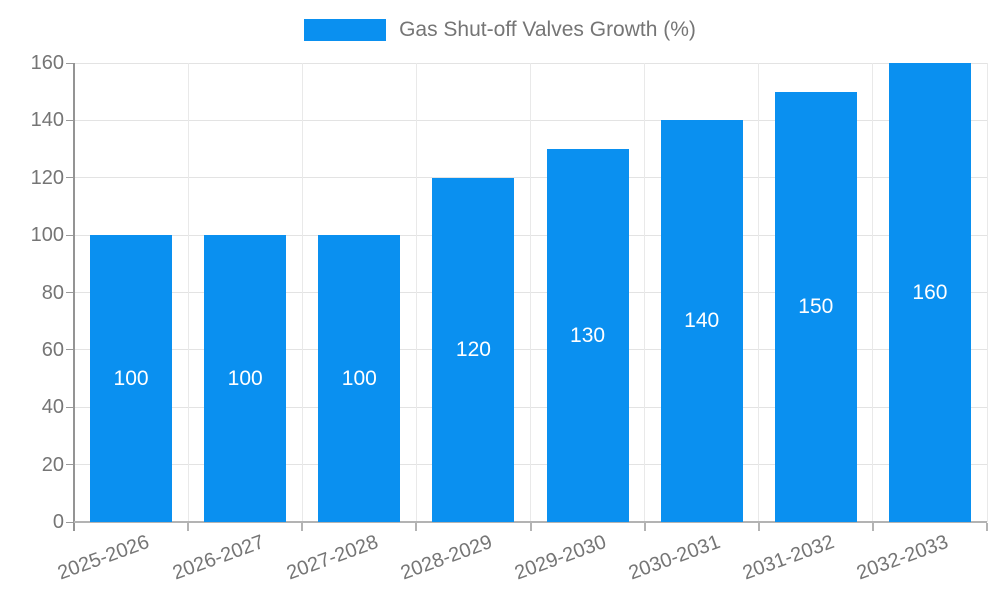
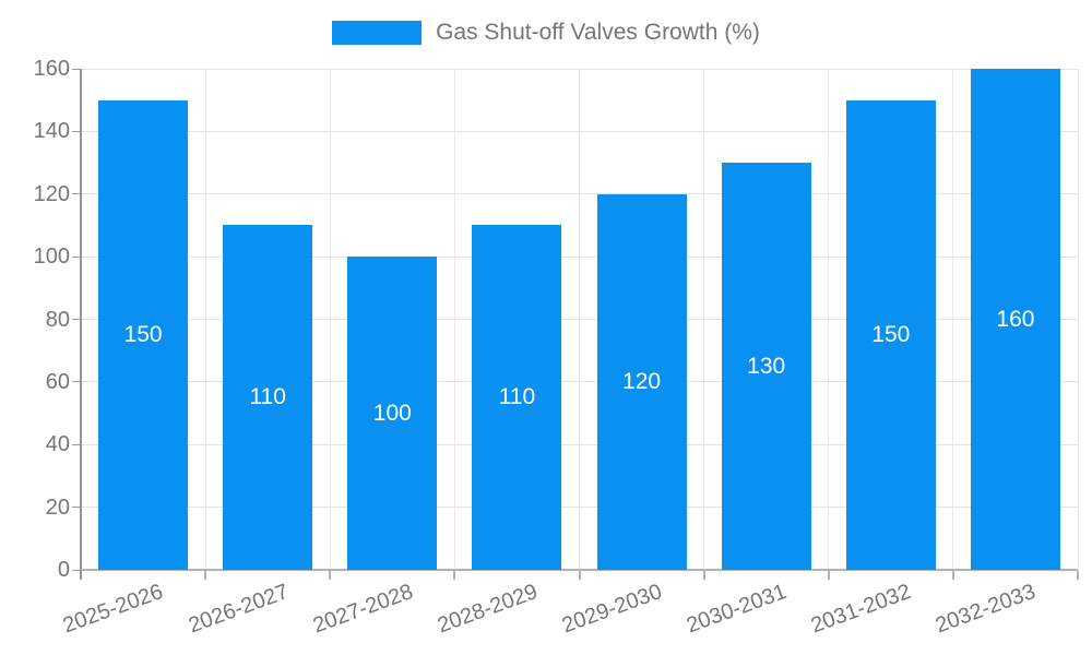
2025-2026: 100 -> 150
2026-2027: 100 -> 110
2028-2029: 120 -> 110
2029-2030: 130 -> 120
2030-2031: 140 -> 130
